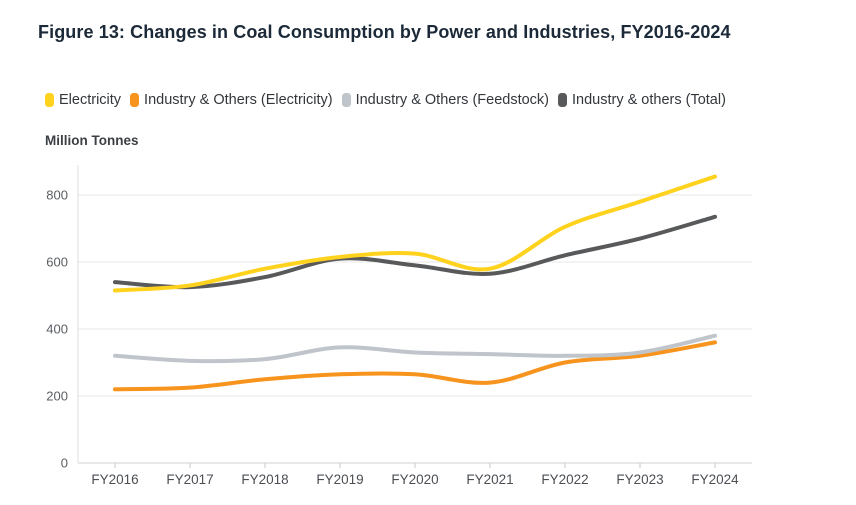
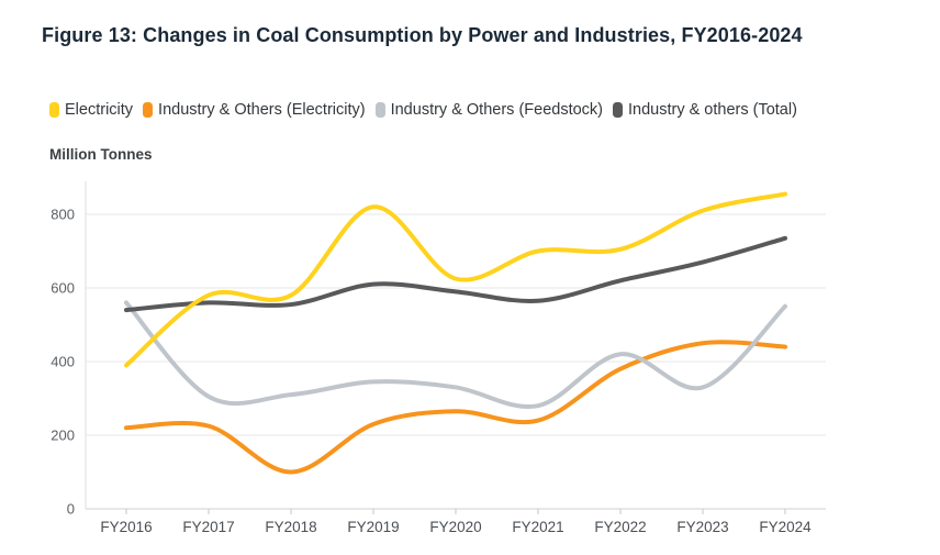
Electricity/FY2016: 520 -> 390
Industry & Others (Feedstock)/FY2016: 320 -> 560
Electricity/FY2017: 530 -> 580
Industry & others (Total)/FY2017: 520 -> 560
Industry & Others (Electricity)/FY2018: 250 -> 100
Electricity/FY2019: 620 -> 820
Industry & Others (Electricity)/FY2019: 260 -> 230
Electricity/FY2021: 580 -> 700
Industry & Others (Feedstock)/FY2021: 320 -> 280
Industry & Others (Electricity)/FY2022: 300 -> 380
Industry & Others (Feedstock)/FY2022: 320 -> 420
Electricity/FY2023: 780 -> 810
Industry & Others (Electricity)/FY2023: 320 -> 450
Industry & Others (Electricity)/FY2024: 360 -> 440
Industry & Others (Feedstock)/FY2024: 380 -> 550
